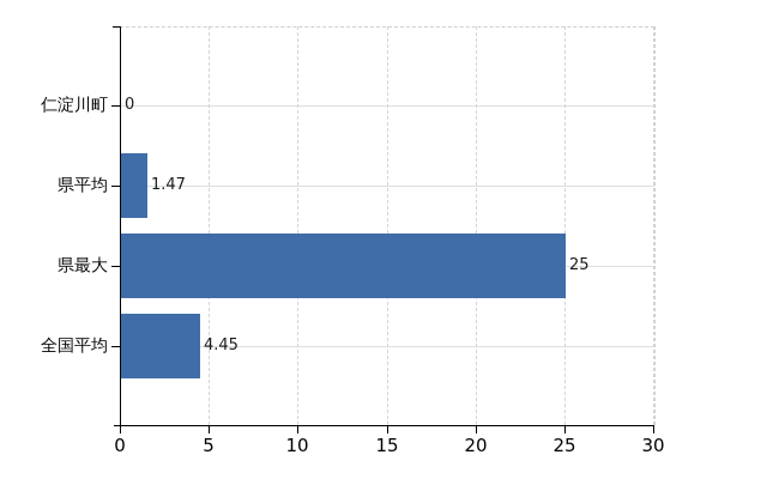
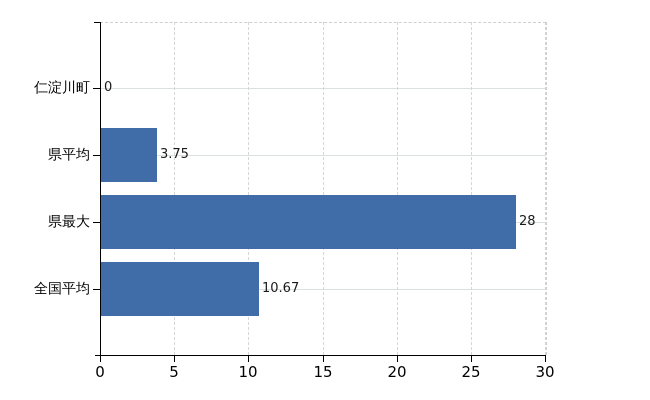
県平均: 1.47 -> 3.75
県最大: 25 -> 28
全国平均: 4.45 -> 10.67
